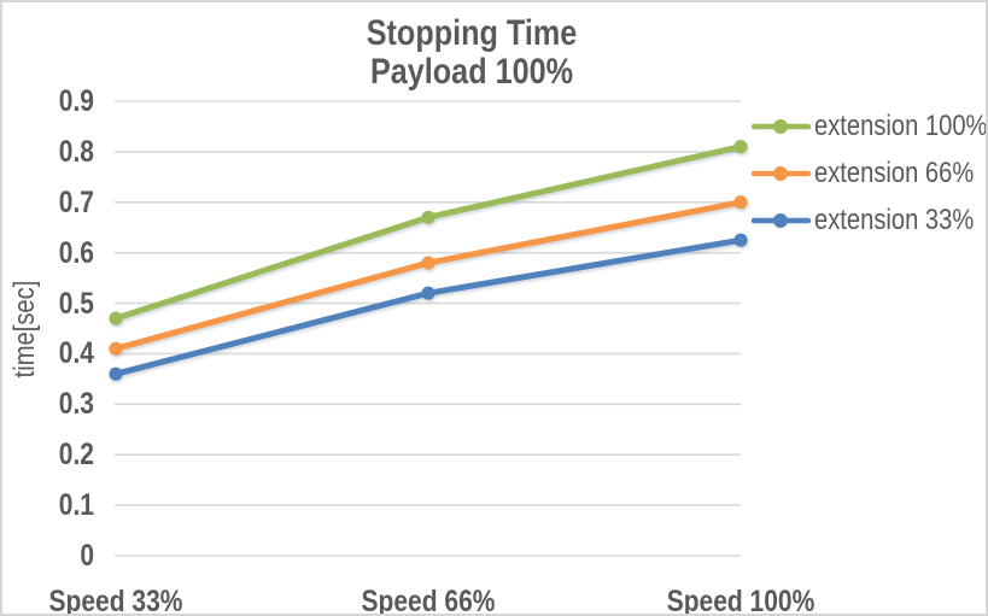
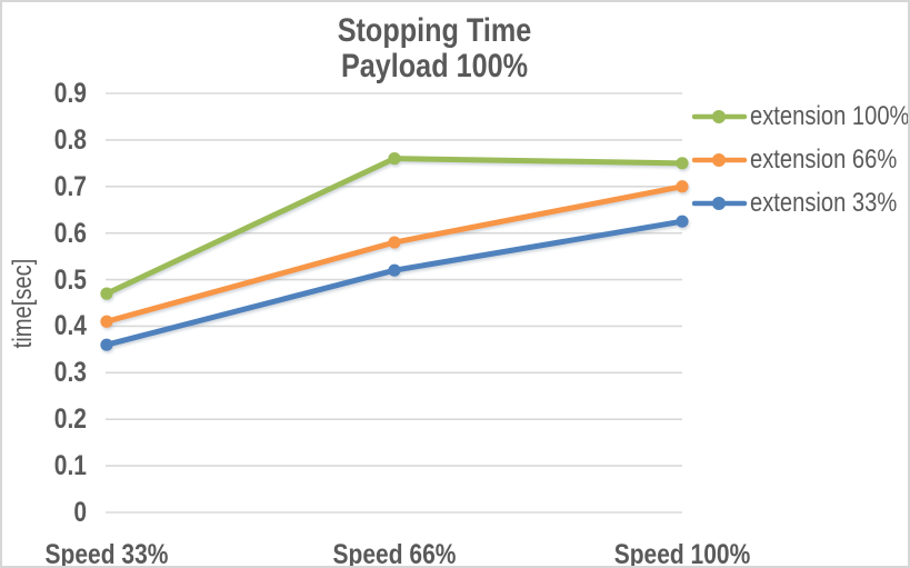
extension 100%/Speed 66%: 0.67 -> 0.76
extension 100%/Speed 100%: 0.81 -> 0.75
